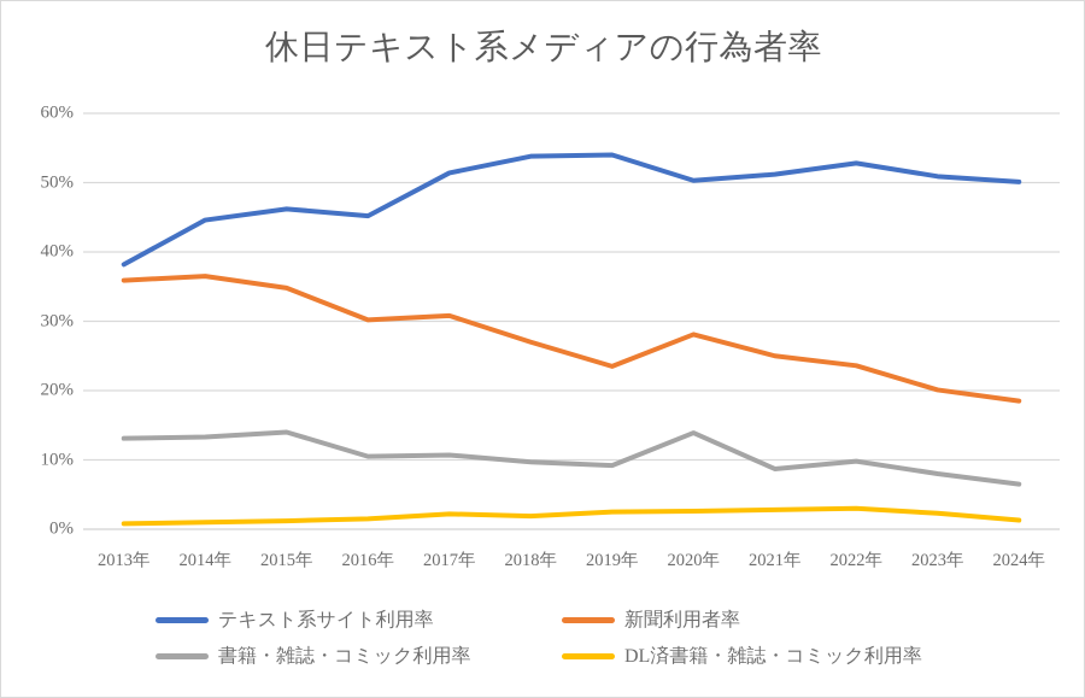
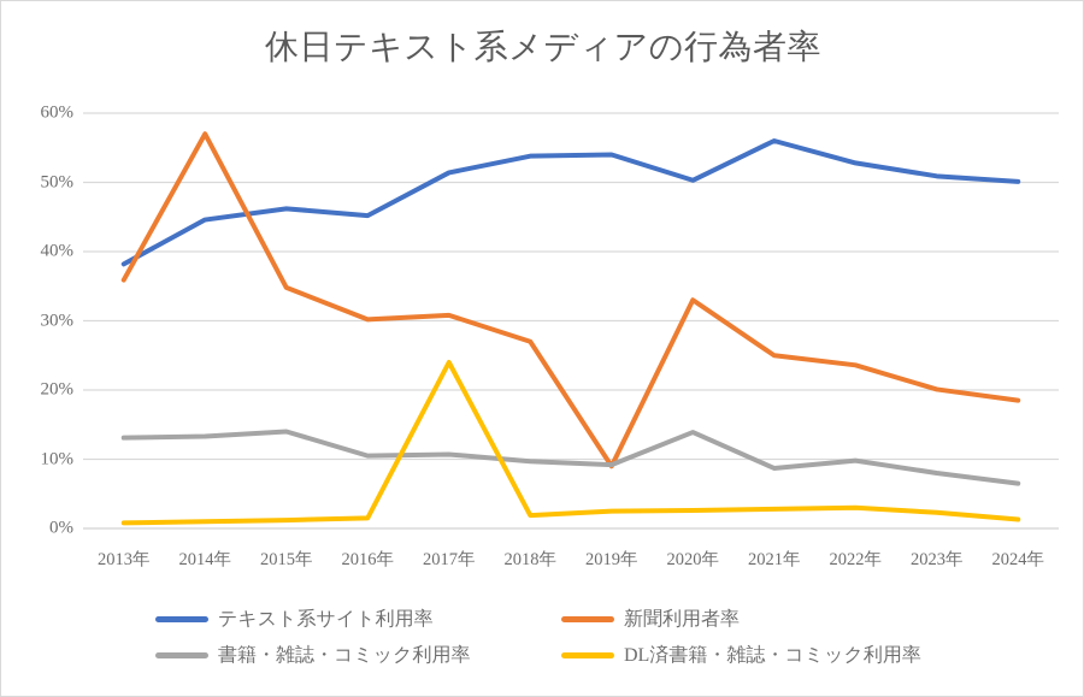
新聞利用者率/2014年: 36% -> 57%
DL済書籍・雑誌・コミック利用率/2017年: 2% -> 24%
新聞利用者率/2019年: 24% -> 9%
新聞利用者率/2020年: 28% -> 33%
テキスト系サイト利用率/2021年: 51% -> 56%
